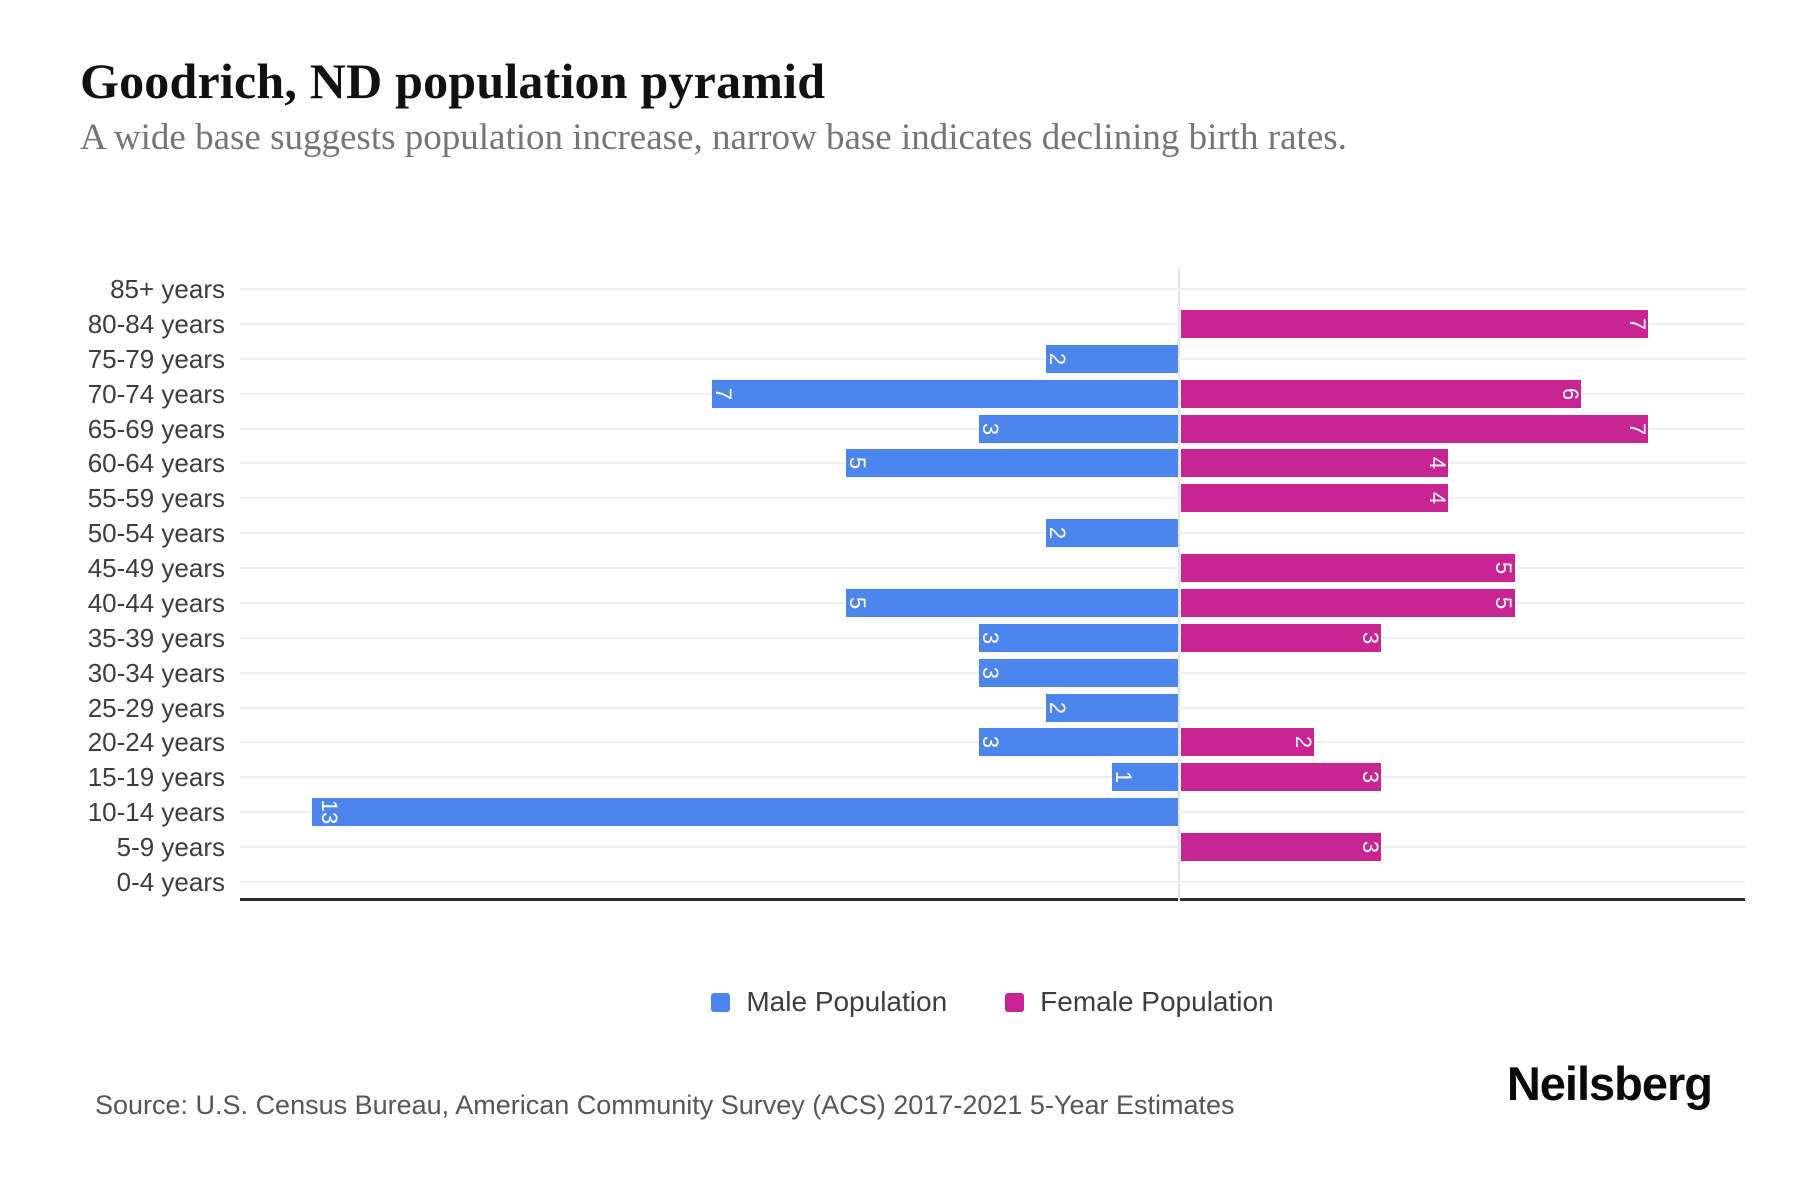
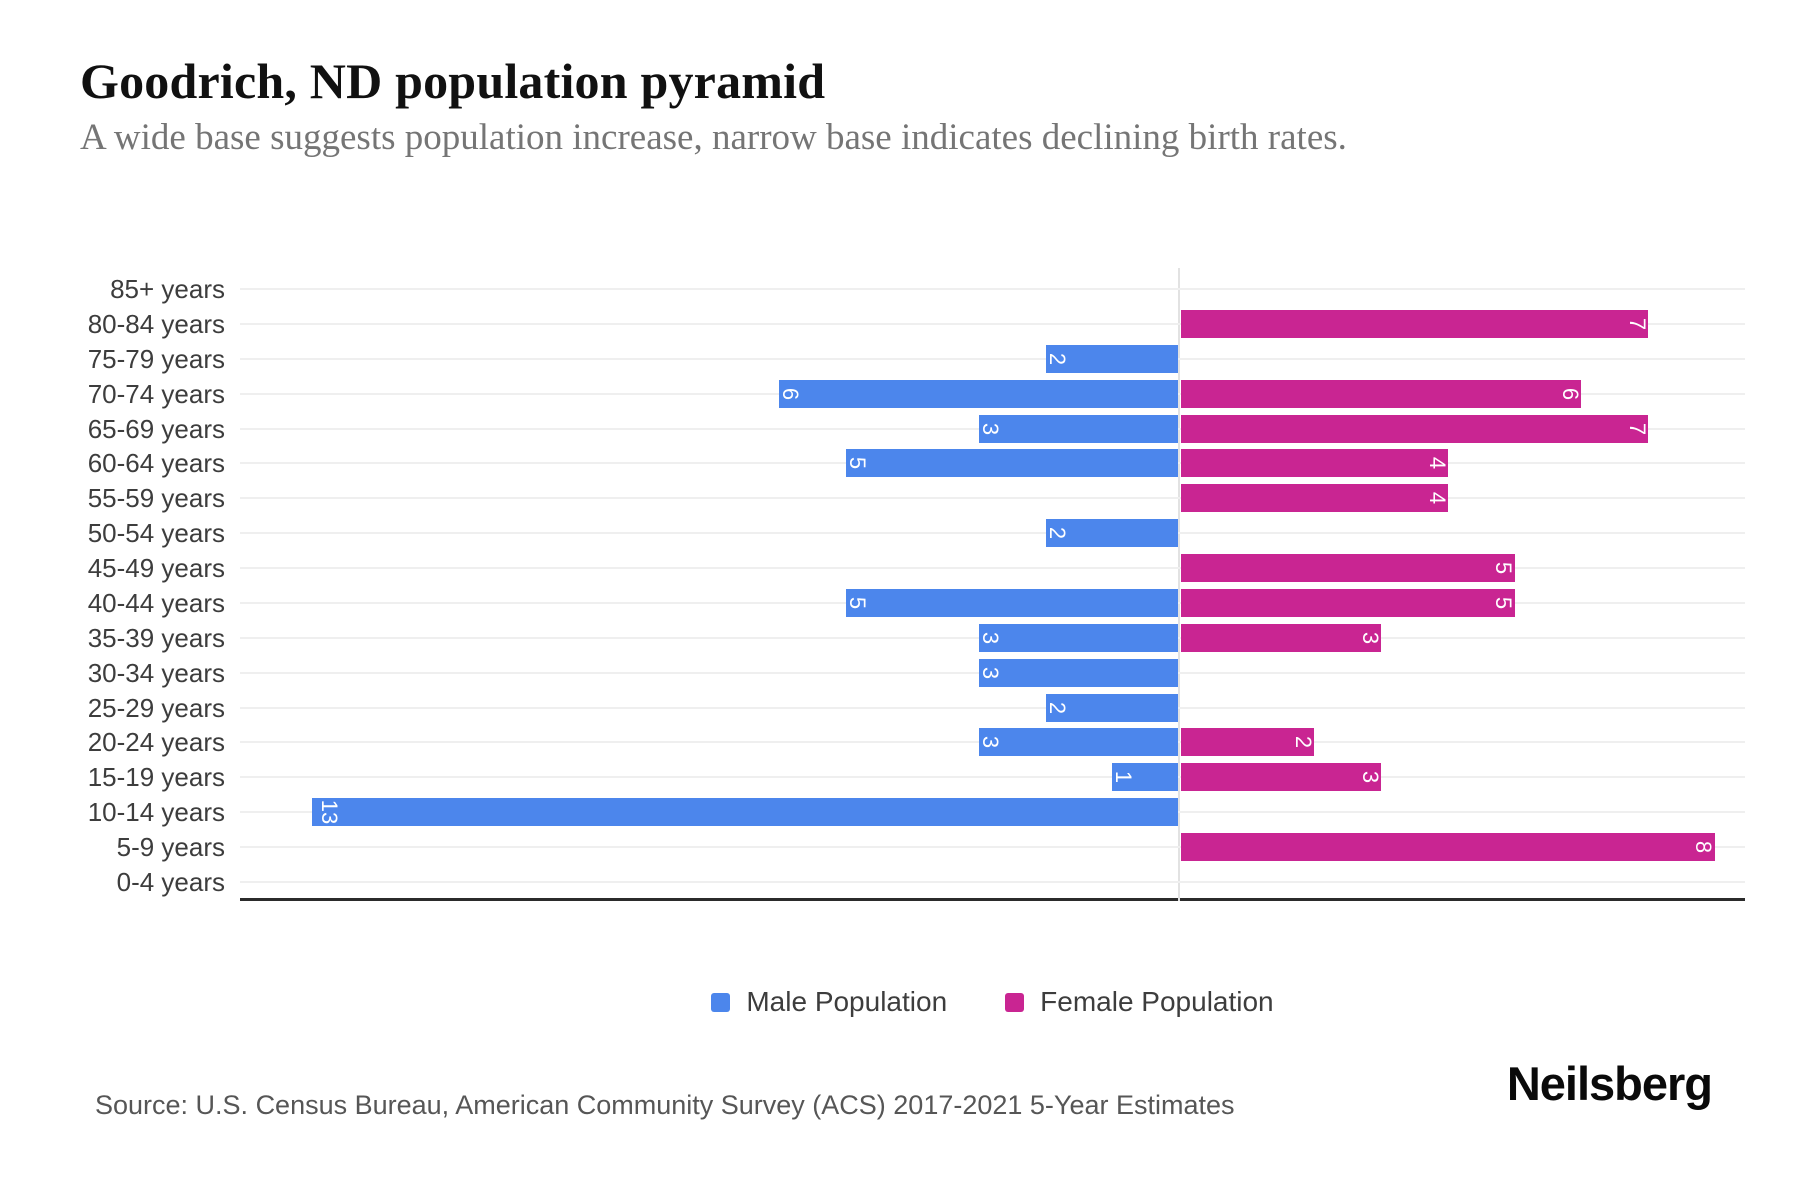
Male Population/70-74 years: 7 -> 6
Female Population/5-9 years: 3 -> 8
